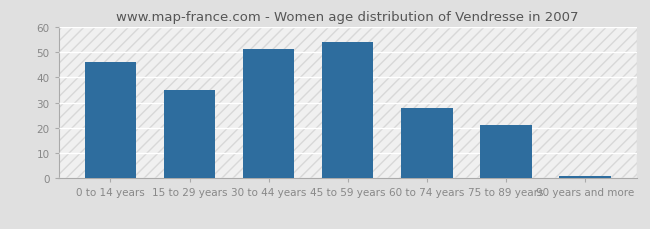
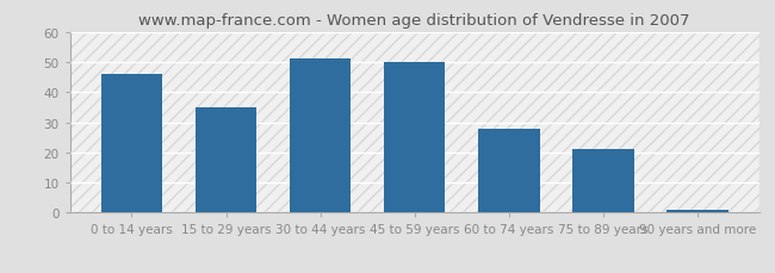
45 to 59 years: 54 -> 50
